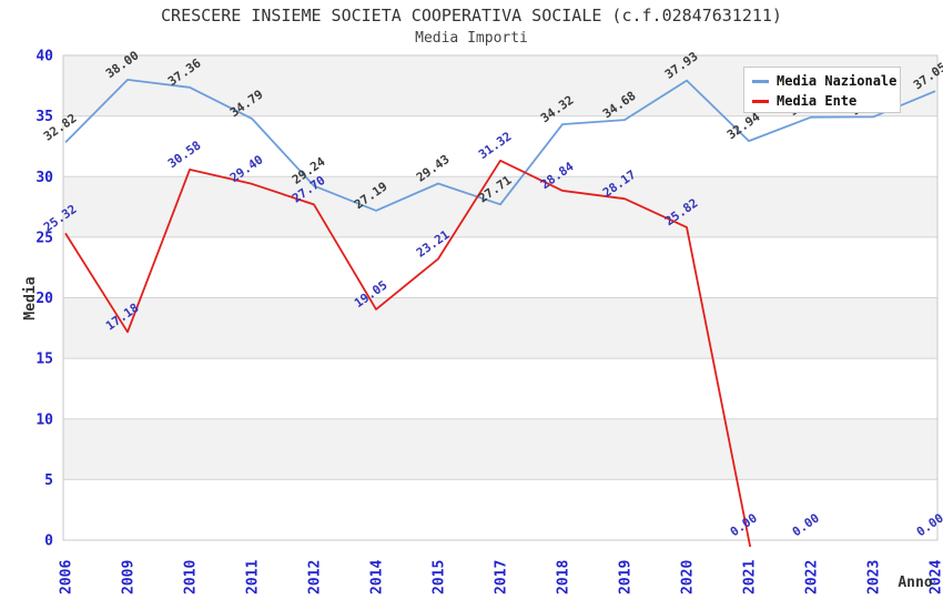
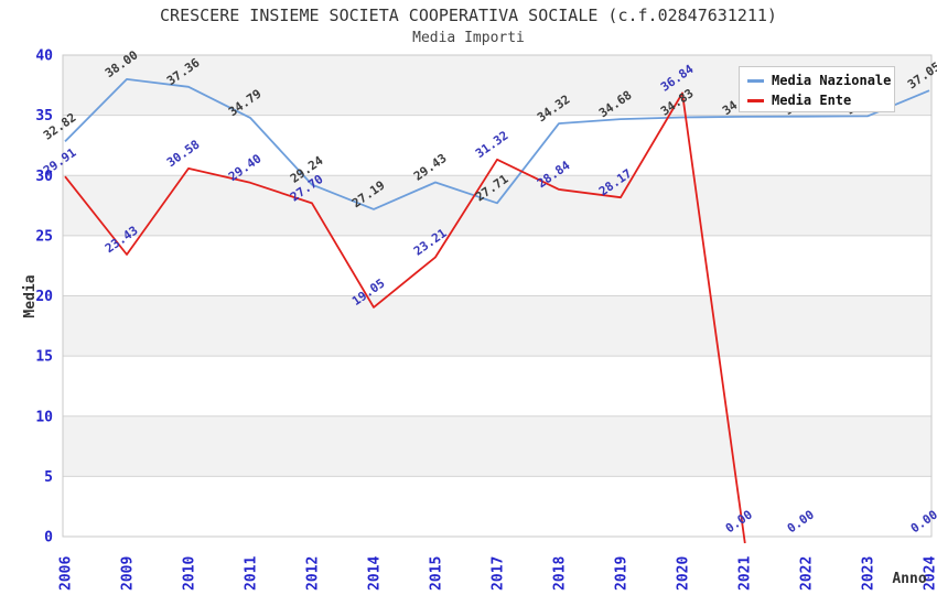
Media Ente/2006: 25.32 -> 29.91
Media Ente/2009: 17.18 -> 23.43
Media Nazionale/2020: 37.93 -> 34.83
Media Ente/2020: 25.82 -> 36.84
Media Nazionale/2021: 32.94 -> 34.88
